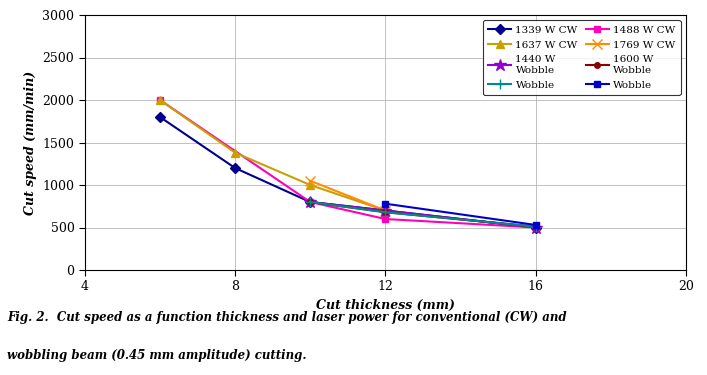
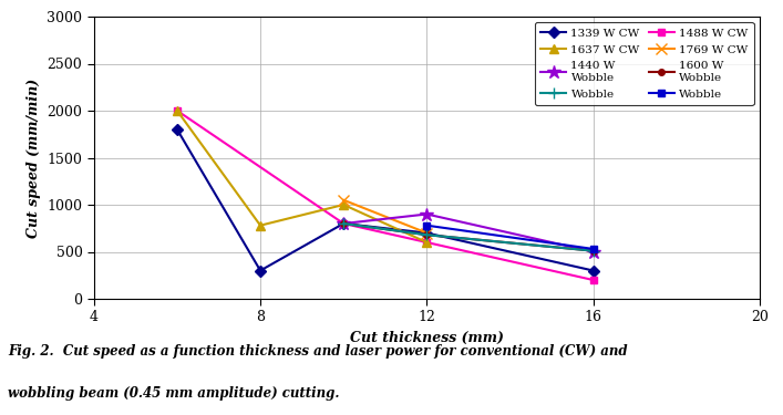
1339 W CW/8: 1200 -> 300
1637 W CW/8: 1380 -> 780
1637 W CW/12: 700 -> 600
1440 W Wobble/12: 700 -> 900
1339 W CW/16: 500 -> 300
1488 W CW/16: 500 -> 200
